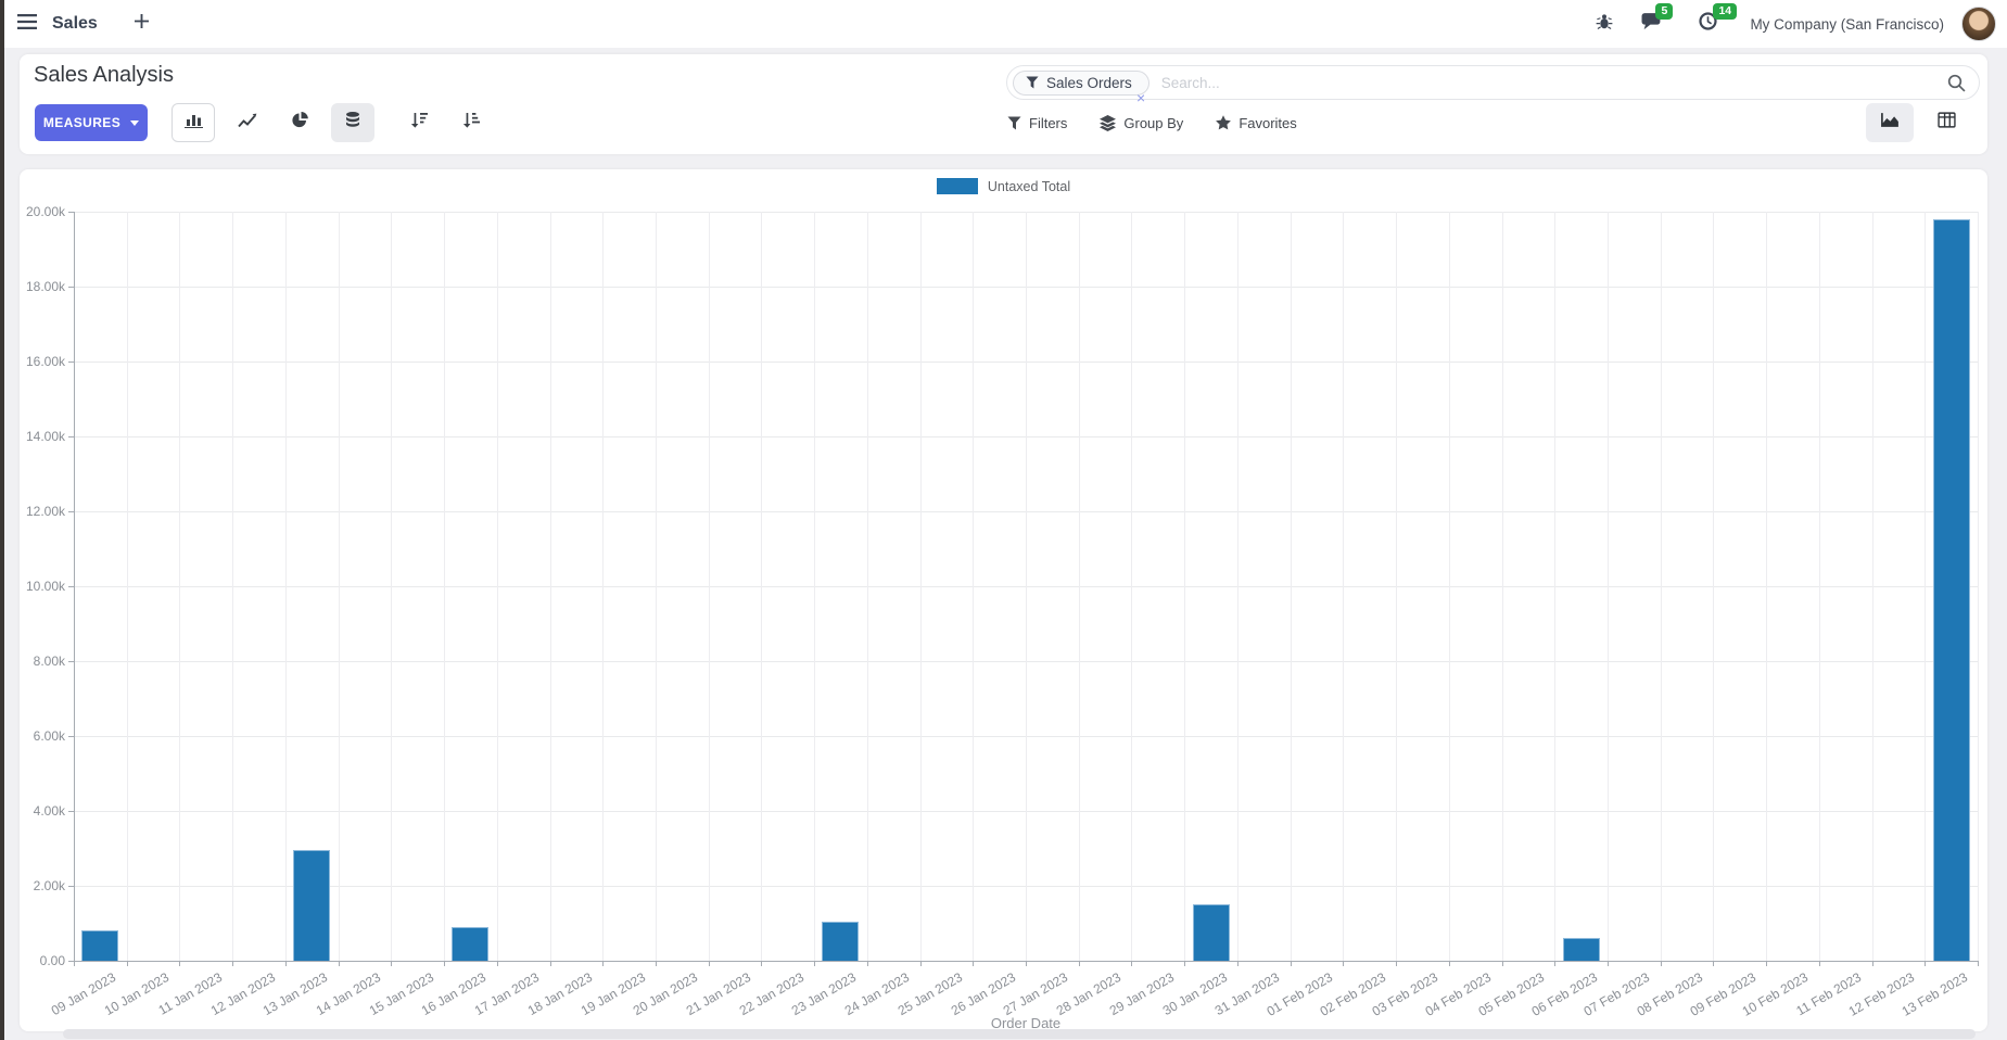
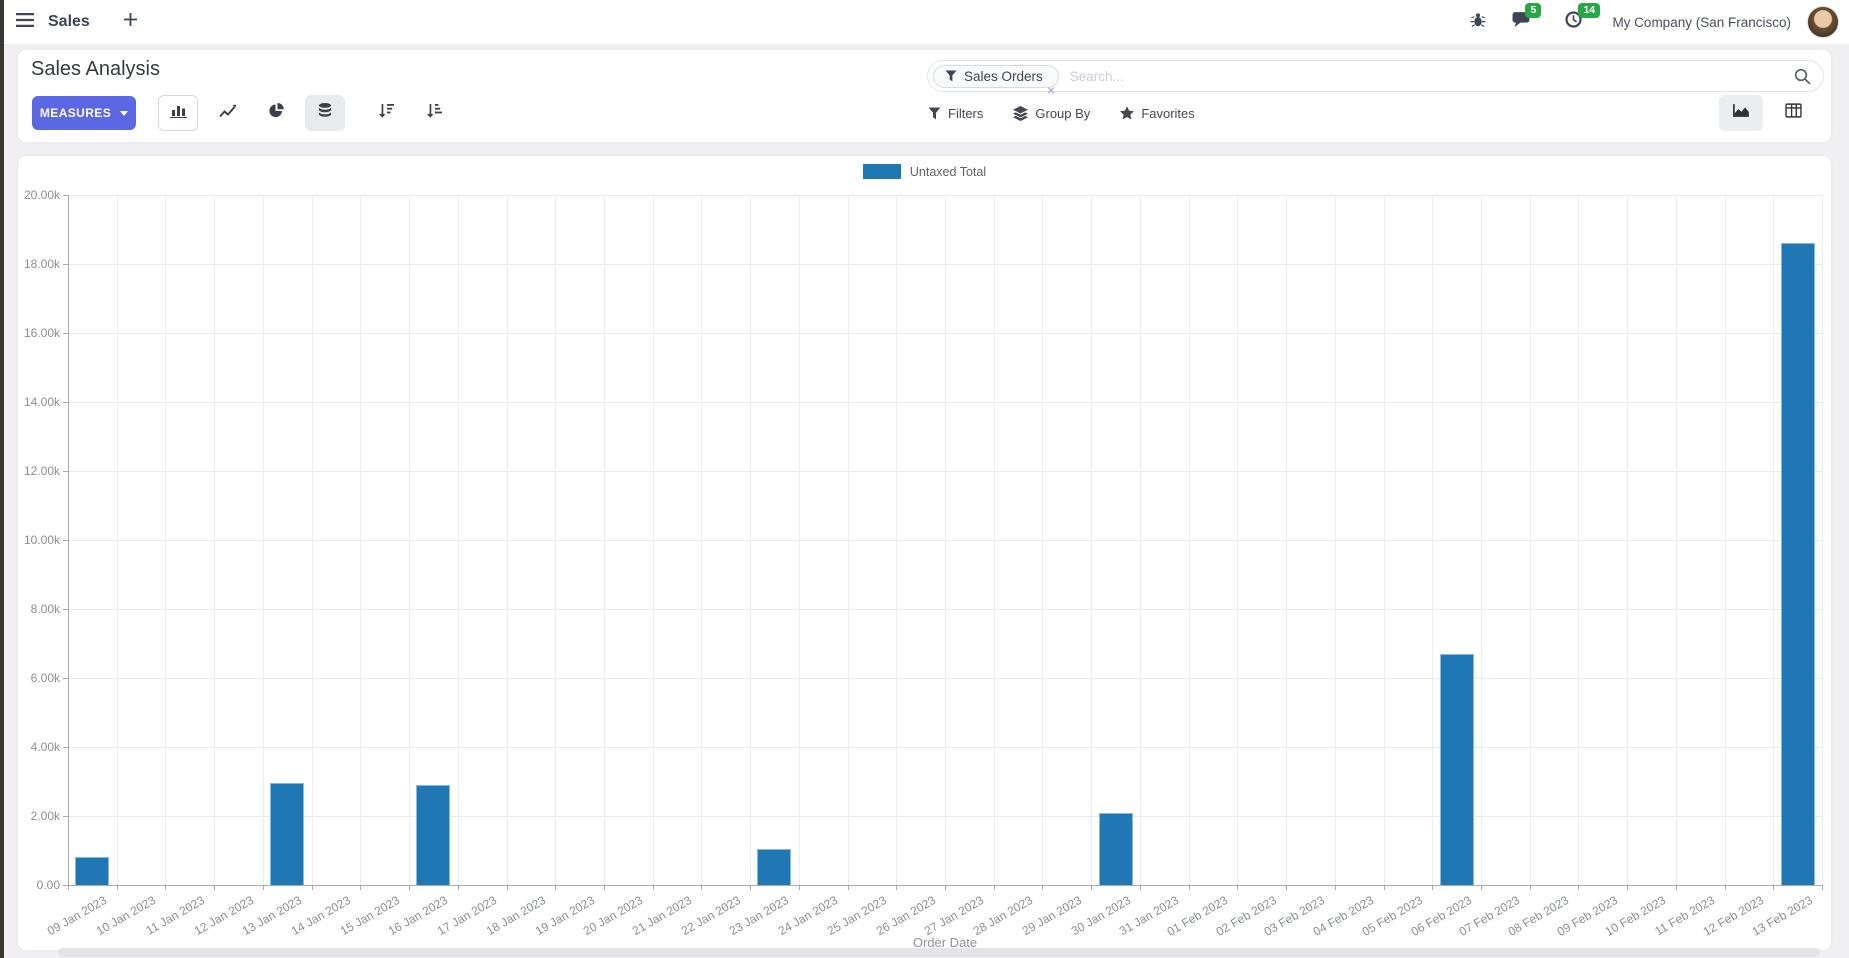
16 Jan 2023: 0.9k -> 2.9k
30 Jan 2023: 1.5k -> 2.1k
06 Feb 2023: 0.6k -> 6.7k
13 Feb 2023: 19.8k -> 18.6k
